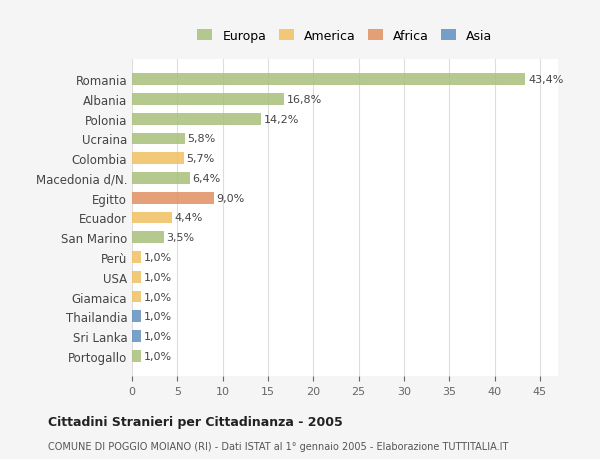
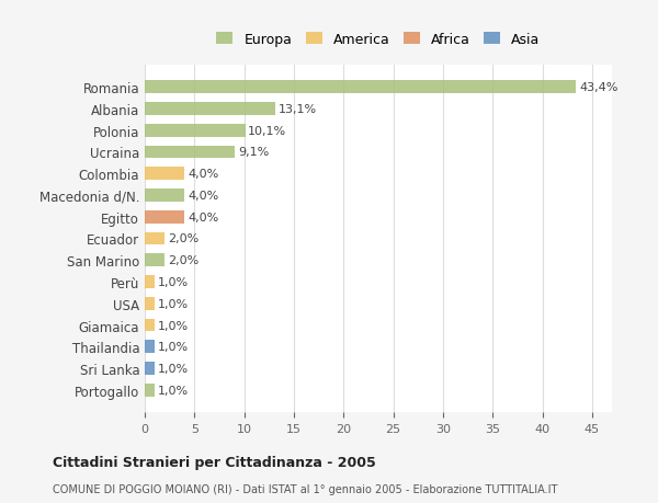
Albania: 16,8% -> 13,1%
Polonia: 14,2% -> 10,1%
Ucraina: 5,8% -> 9,1%
Colombia: 5,7% -> 4,0%
Macedonia d/N.: 6,4% -> 4,0%
Egitto: 9,0% -> 4,0%
Ecuador: 4,4% -> 2,0%
San Marino: 3,5% -> 2,0%
